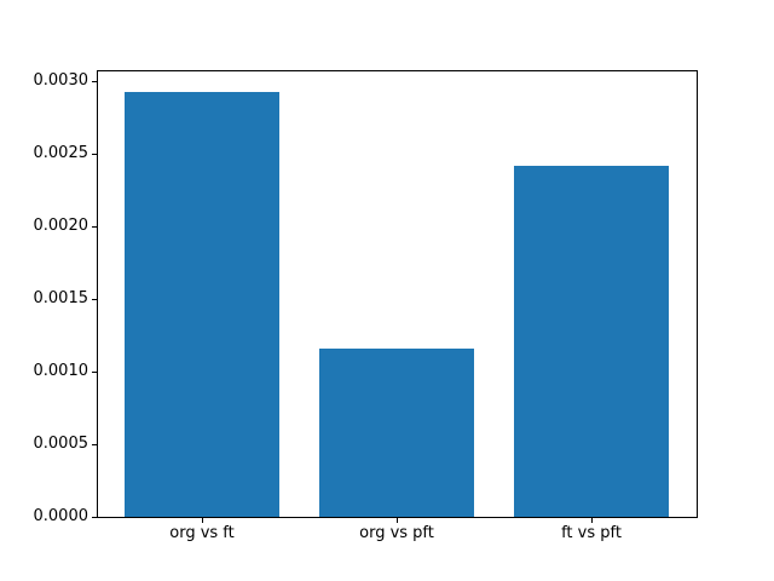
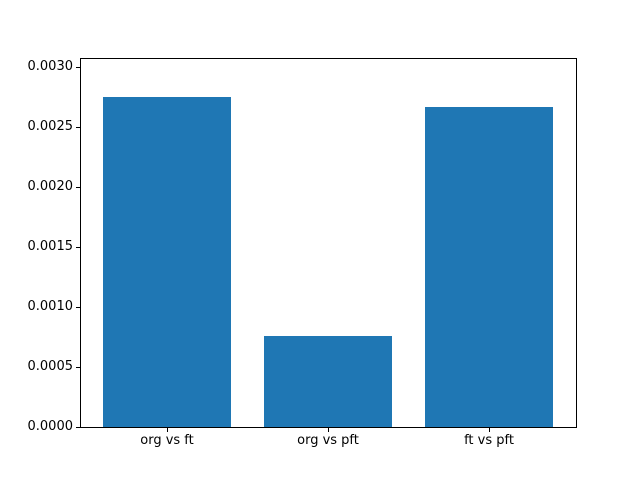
org vs ft: 0.00293 -> 0.00275
org vs pft: 0.00116 -> 0.00076
ft vs pft: 0.00242 -> 0.00267
